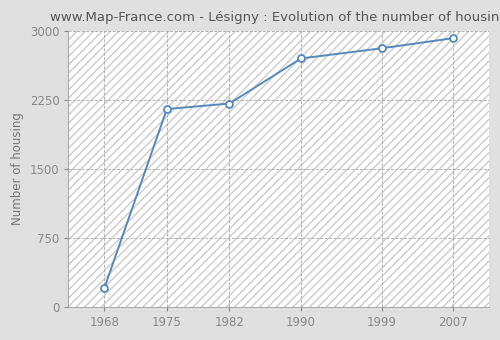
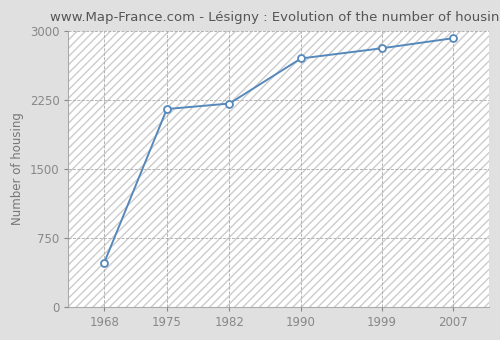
1968: 200 -> 480
